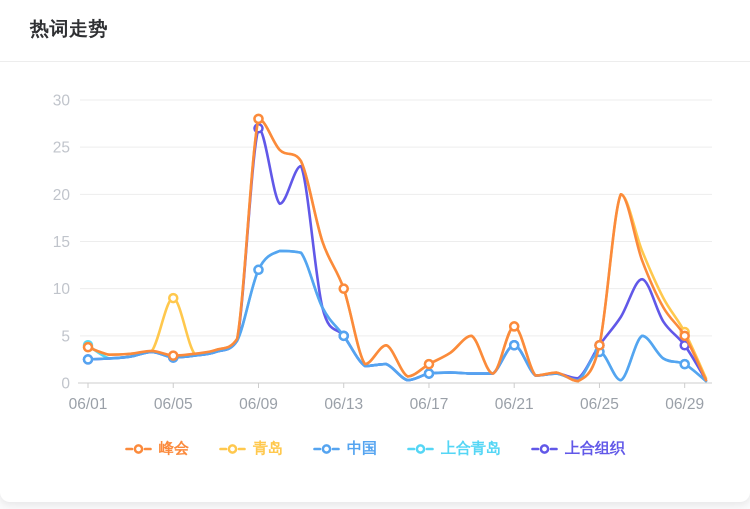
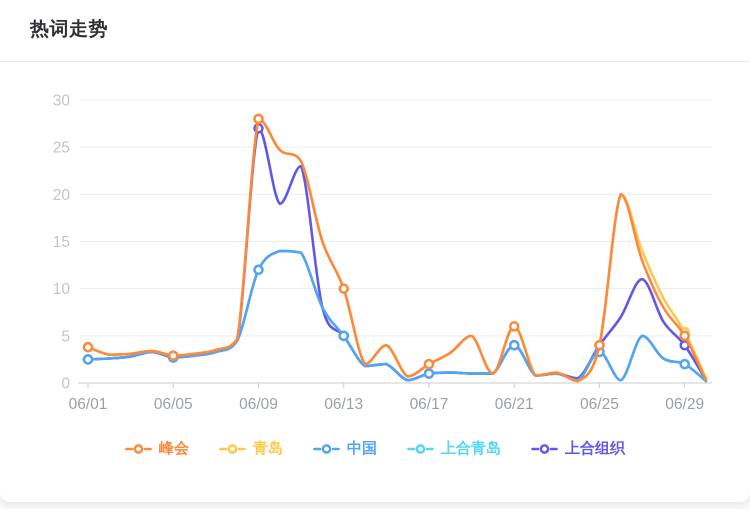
上合青岛/06/01: 4 -> 2
青岛/06/05: 9 -> 3
